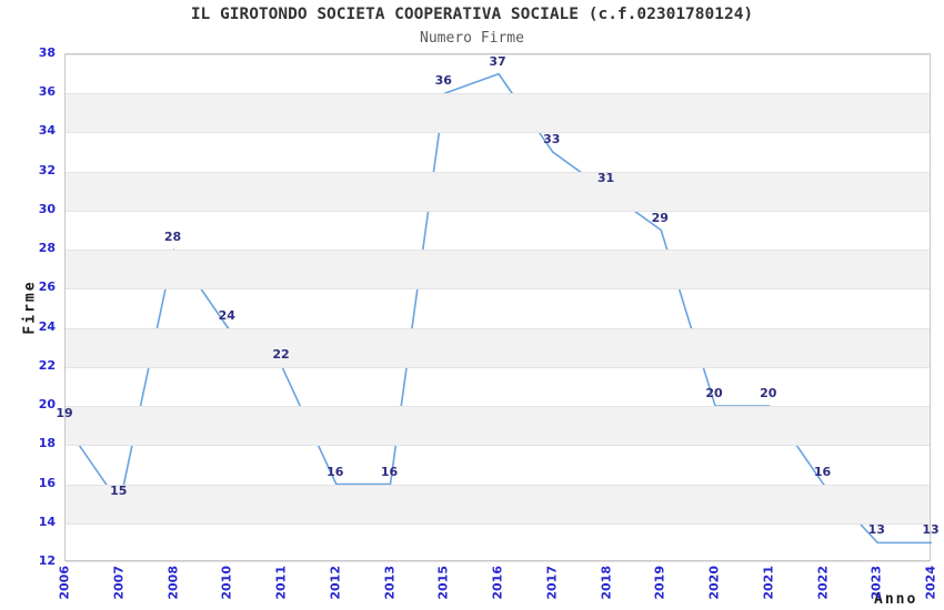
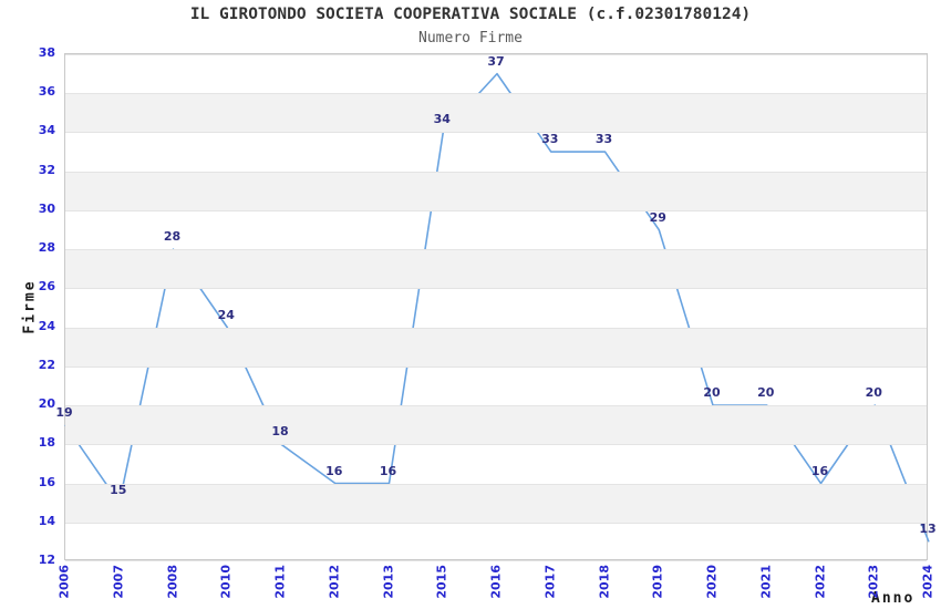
2011: 22 -> 18
2015: 36 -> 34
2018: 31 -> 33
2023: 13 -> 20
